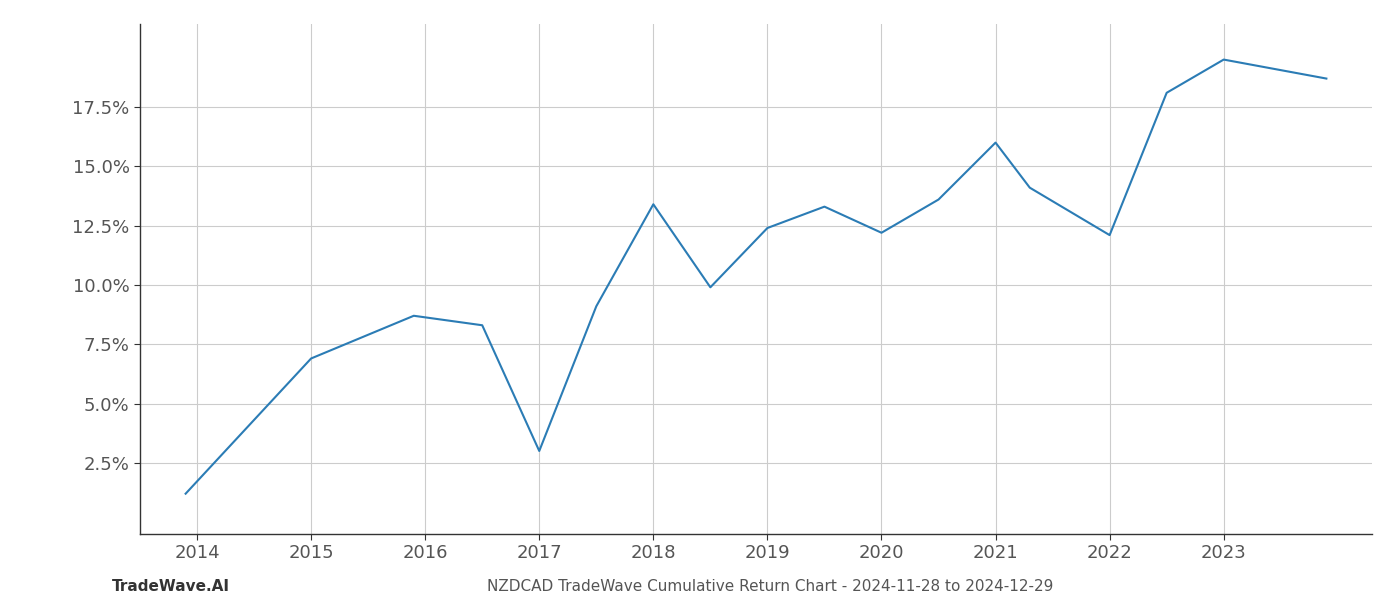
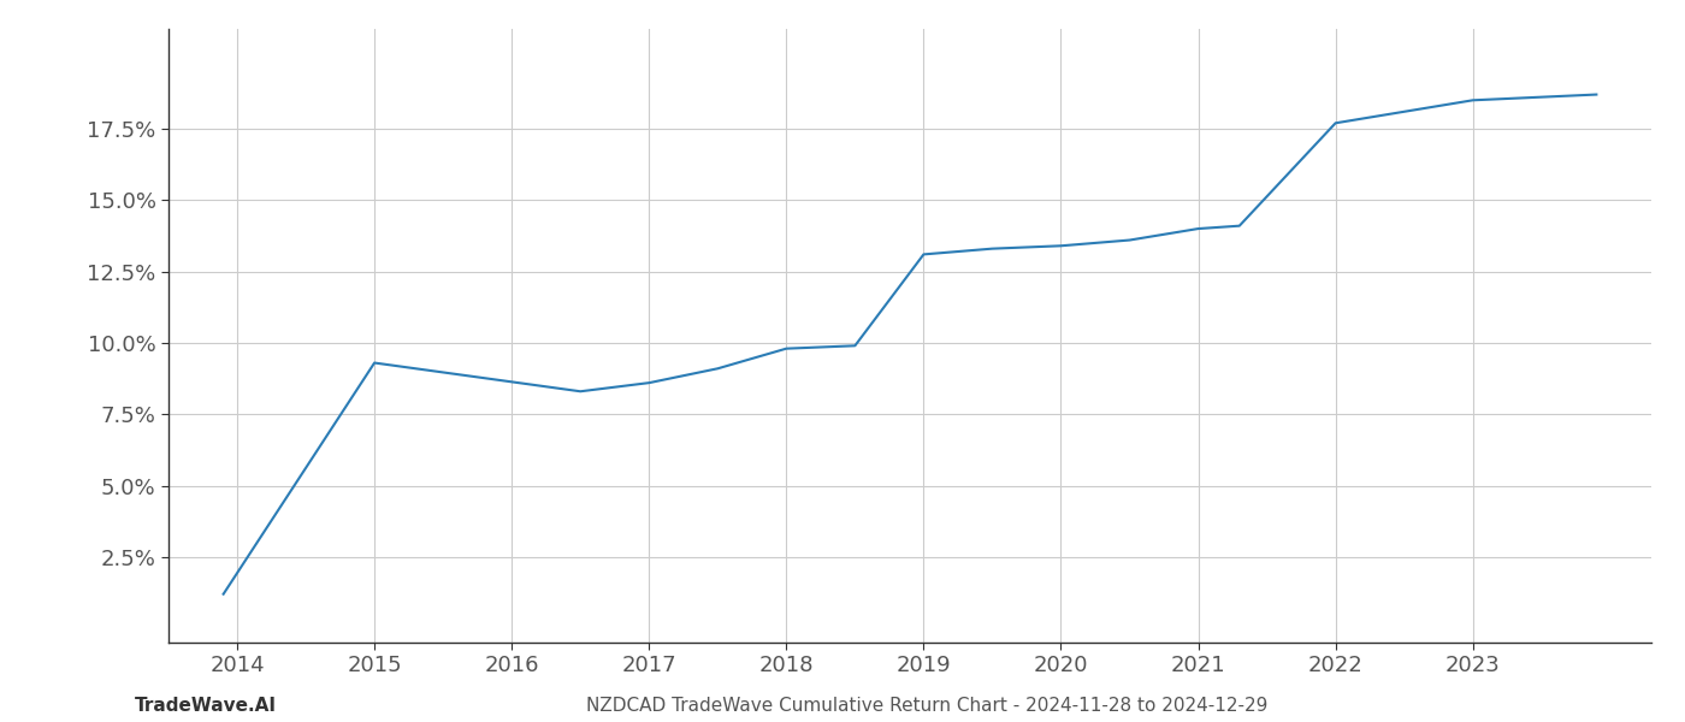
2015: 6.9% -> 9.3%
2017: 3.0% -> 8.6%
2018: 13.4% -> 9.8%
2019: 12.4% -> 13.1%
2020: 12.2% -> 13.4%
2021: 16.0% -> 14.0%
2022: 12.1% -> 17.7%
2023: 19.5% -> 18.5%
